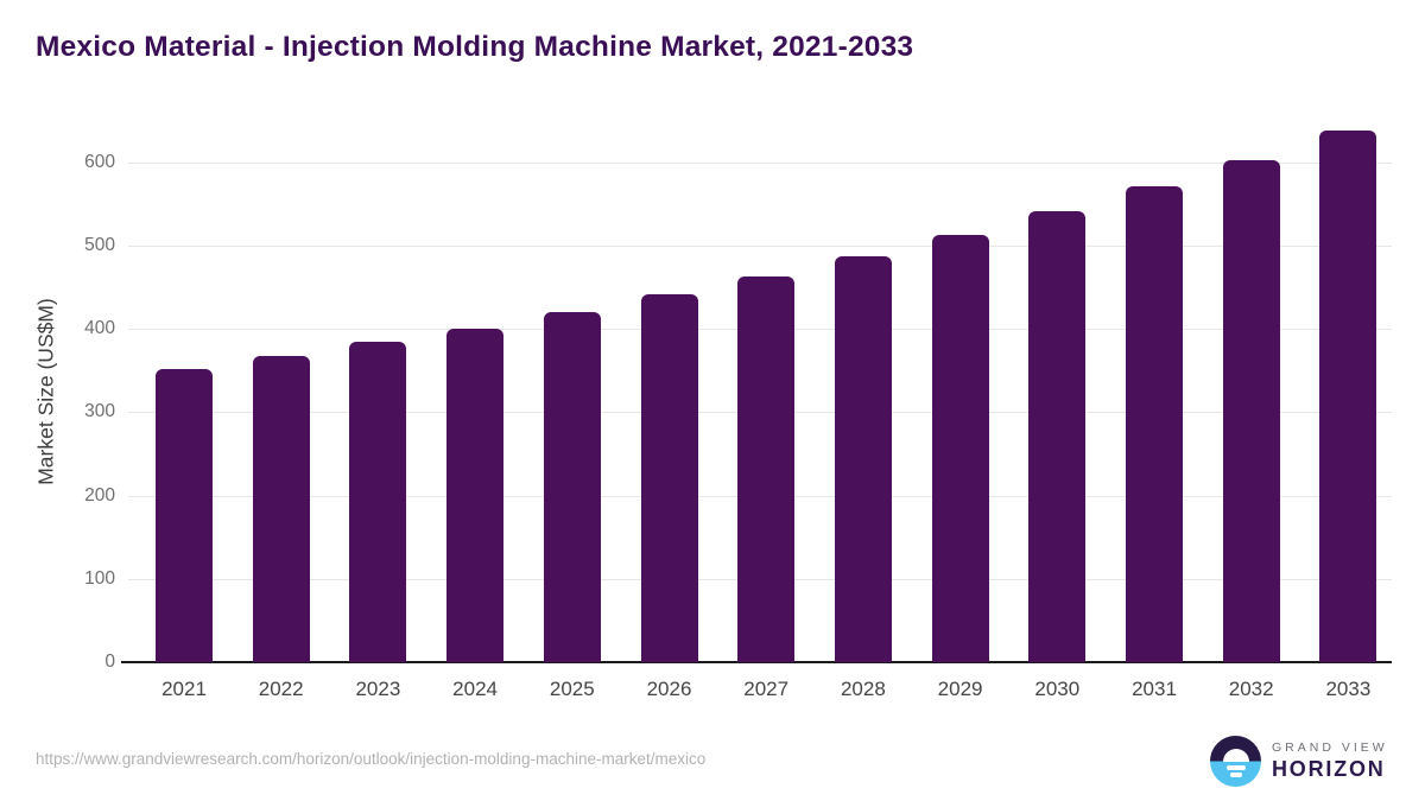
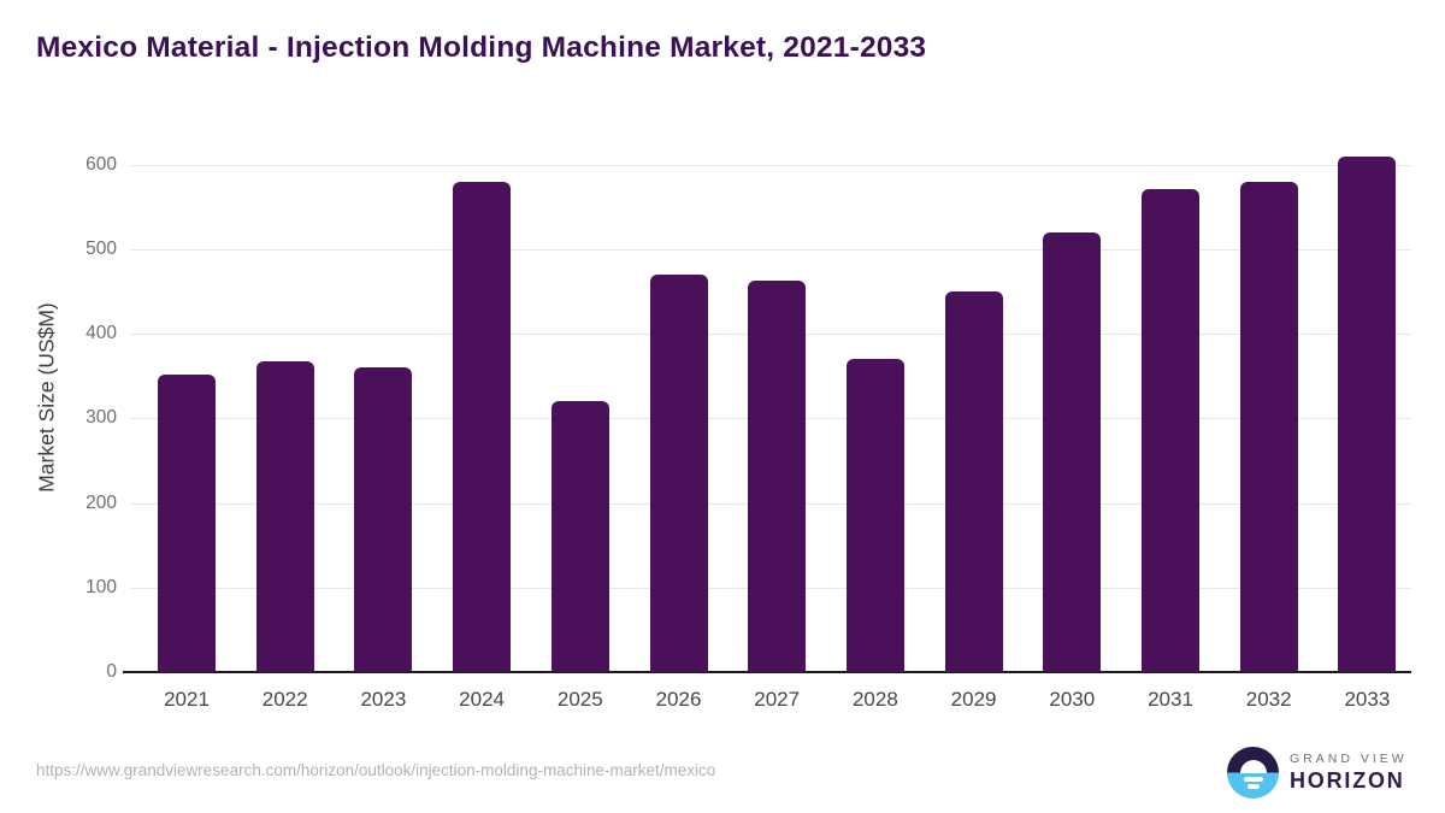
2023: 380 -> 360
2024: 400 -> 580
2025: 420 -> 320
2026: 440 -> 470
2028: 490 -> 370
2029: 510 -> 450
2030: 540 -> 520
2032: 600 -> 580
2033: 640 -> 610
